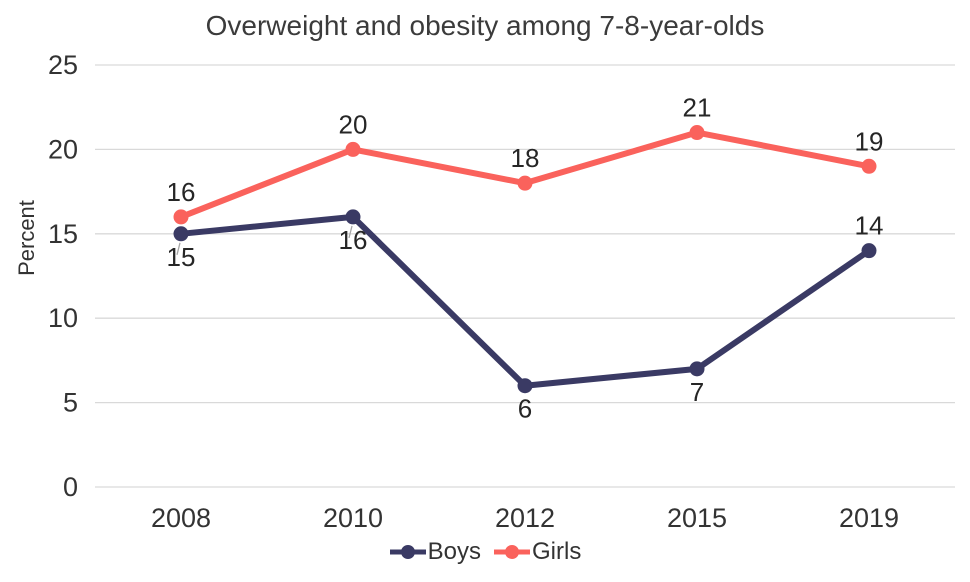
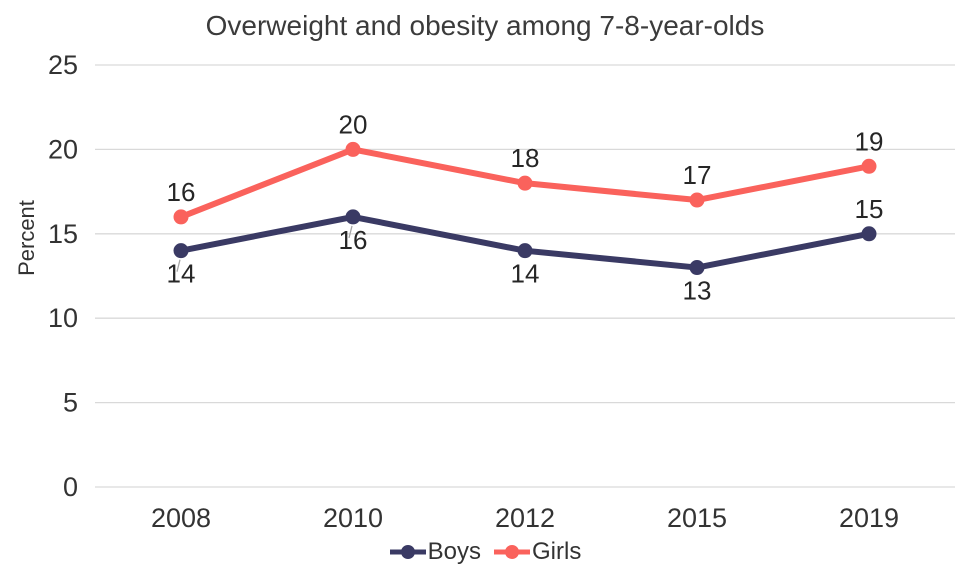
Boys/2008: 15 -> 14
Boys/2012: 6 -> 14
Boys/2015: 7 -> 13
Girls/2015: 21 -> 17
Boys/2019: 14 -> 15
